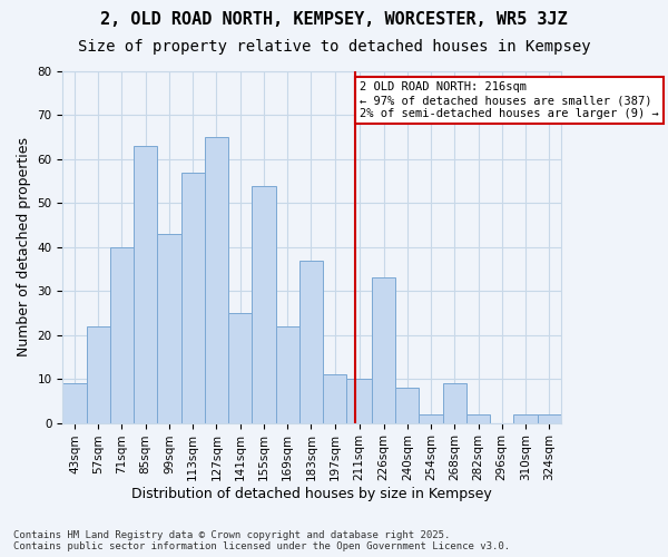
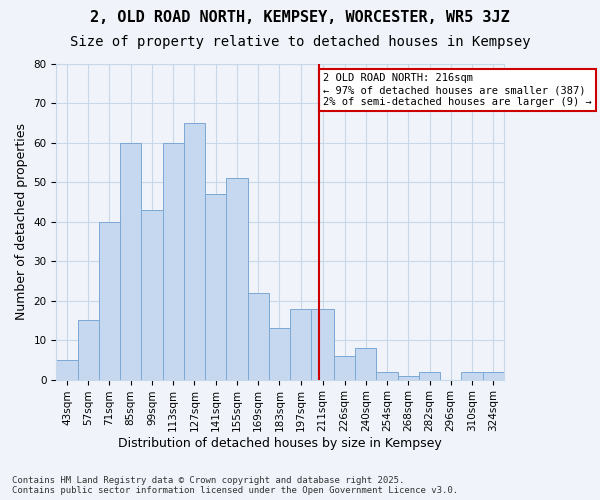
43sqm: 9 -> 5
57sqm: 22 -> 15
85sqm: 63 -> 60
113sqm: 57 -> 60
141sqm: 25 -> 47
155sqm: 54 -> 51
183sqm: 37 -> 13
197sqm: 11 -> 18
211sqm: 10 -> 18
226sqm: 33 -> 6
268sqm: 9 -> 1
